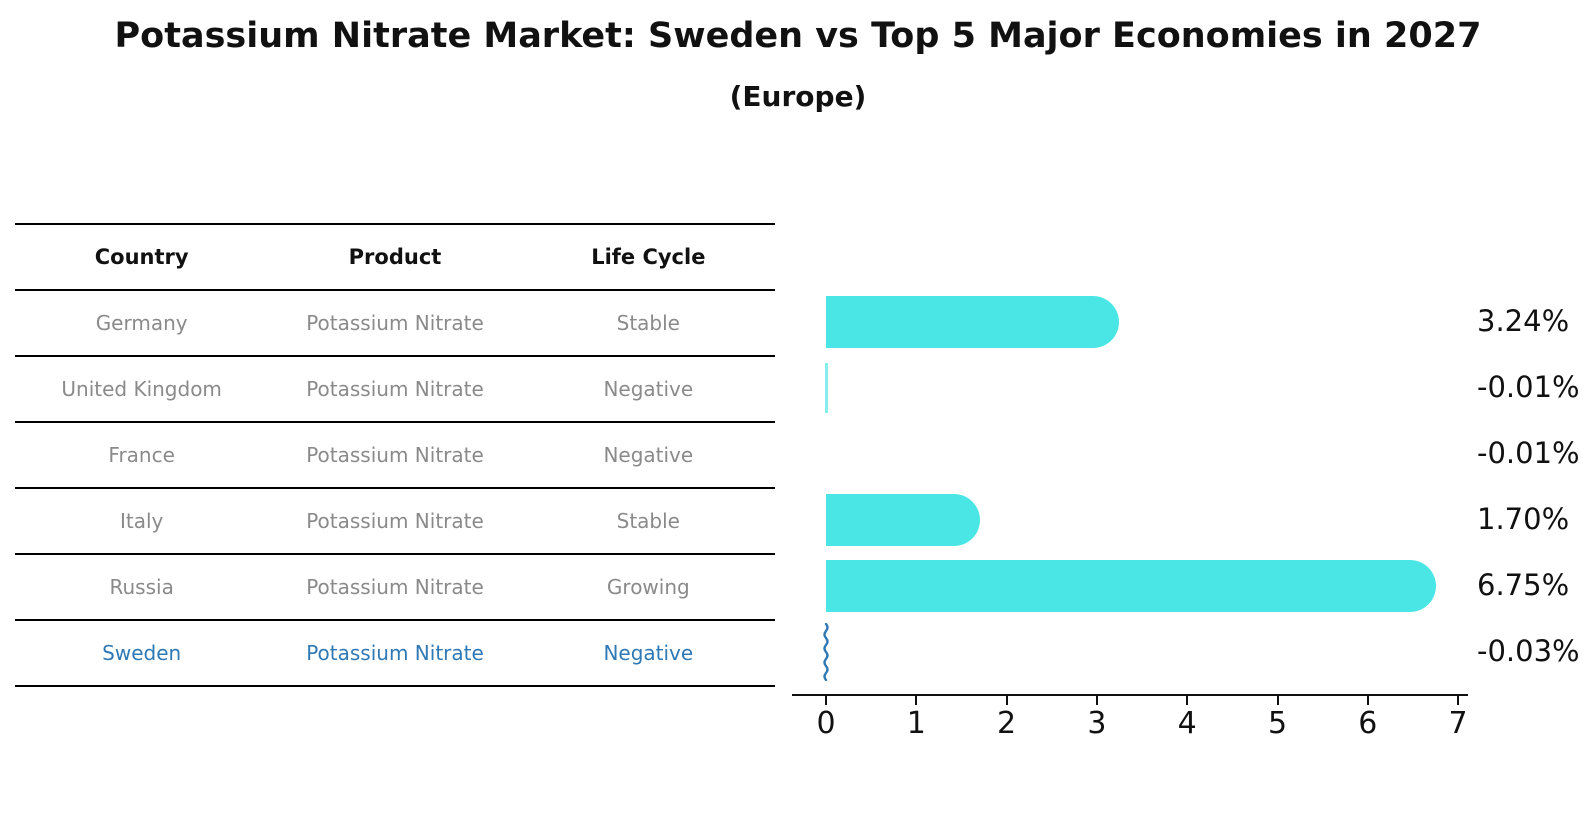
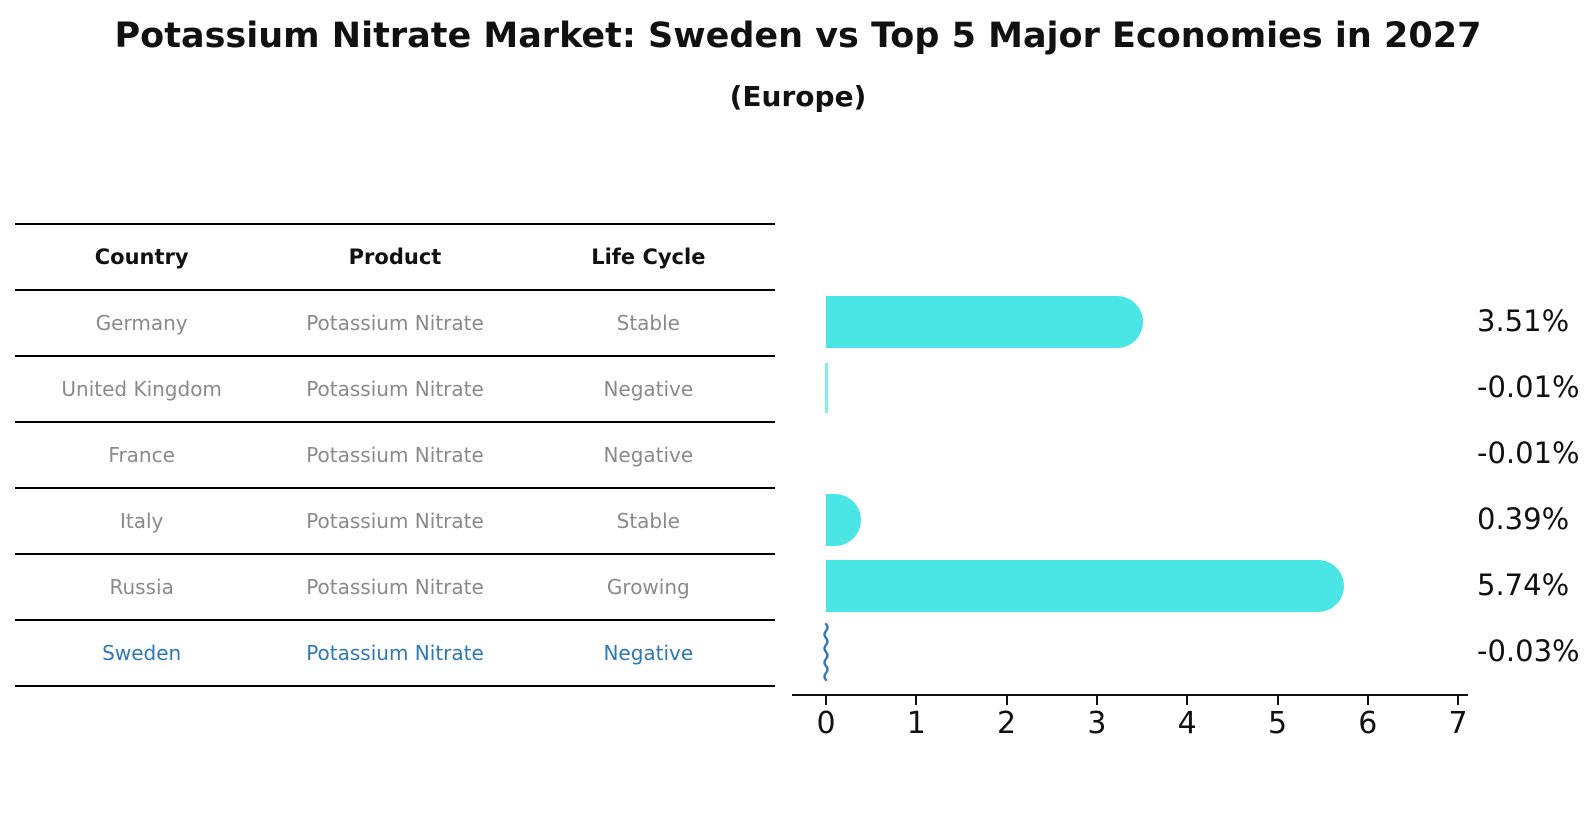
Germany: 3.24% -> 3.51%
Italy: 1.70% -> 0.39%
Russia: 6.75% -> 5.74%
